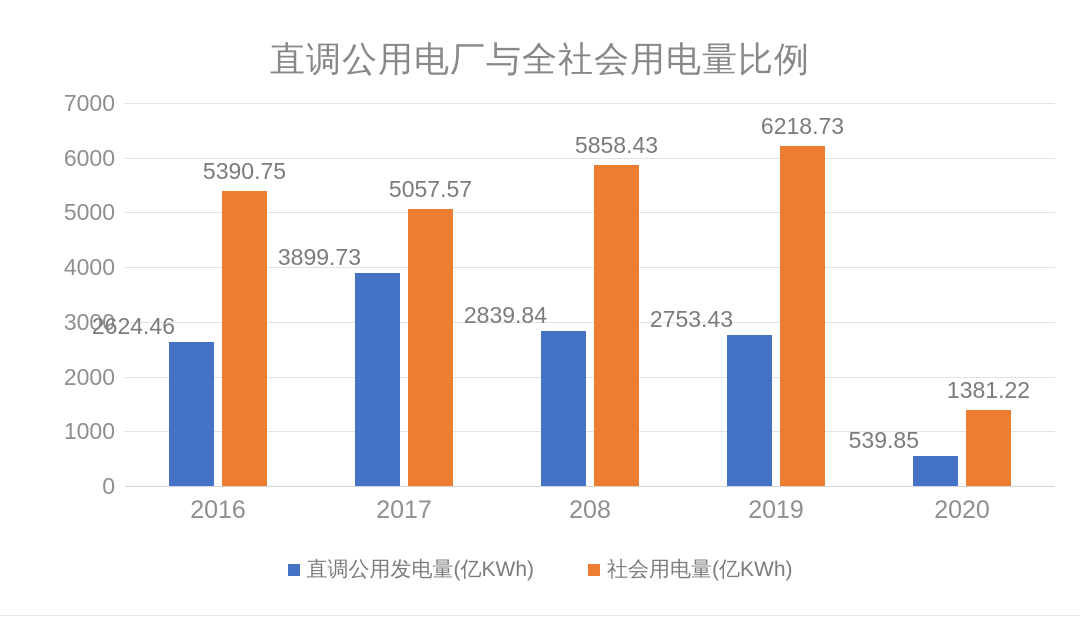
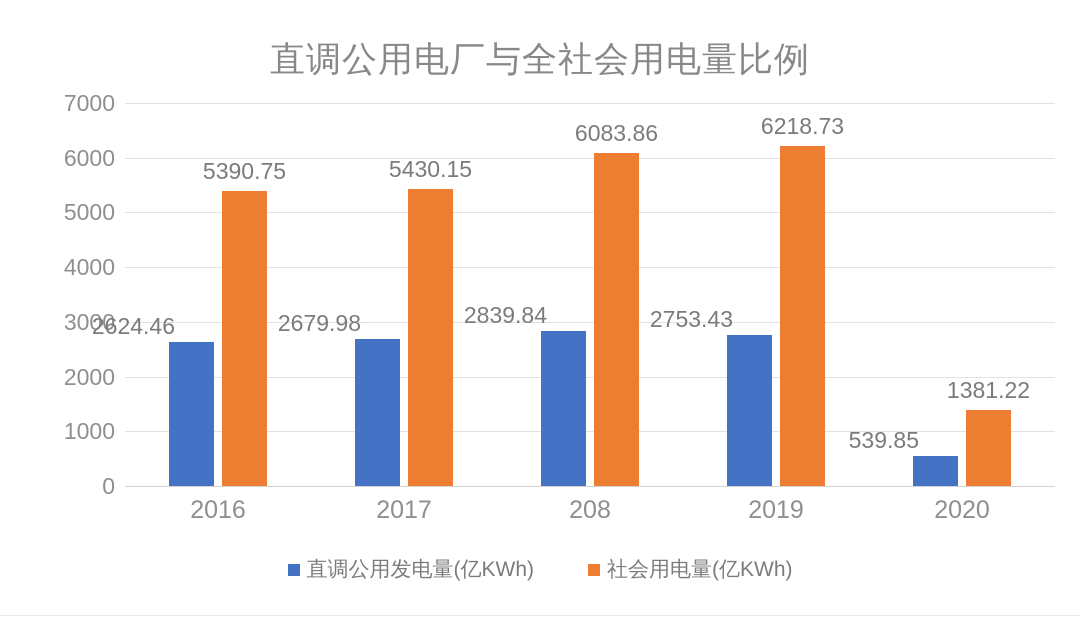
直调公用发电量(亿KWh)/2017: 3899.73 -> 2679.98
社会用电量(亿KWh)/2017: 5057.57 -> 5430.15
社会用电量(亿KWh)/208: 5858.43 -> 6083.86
